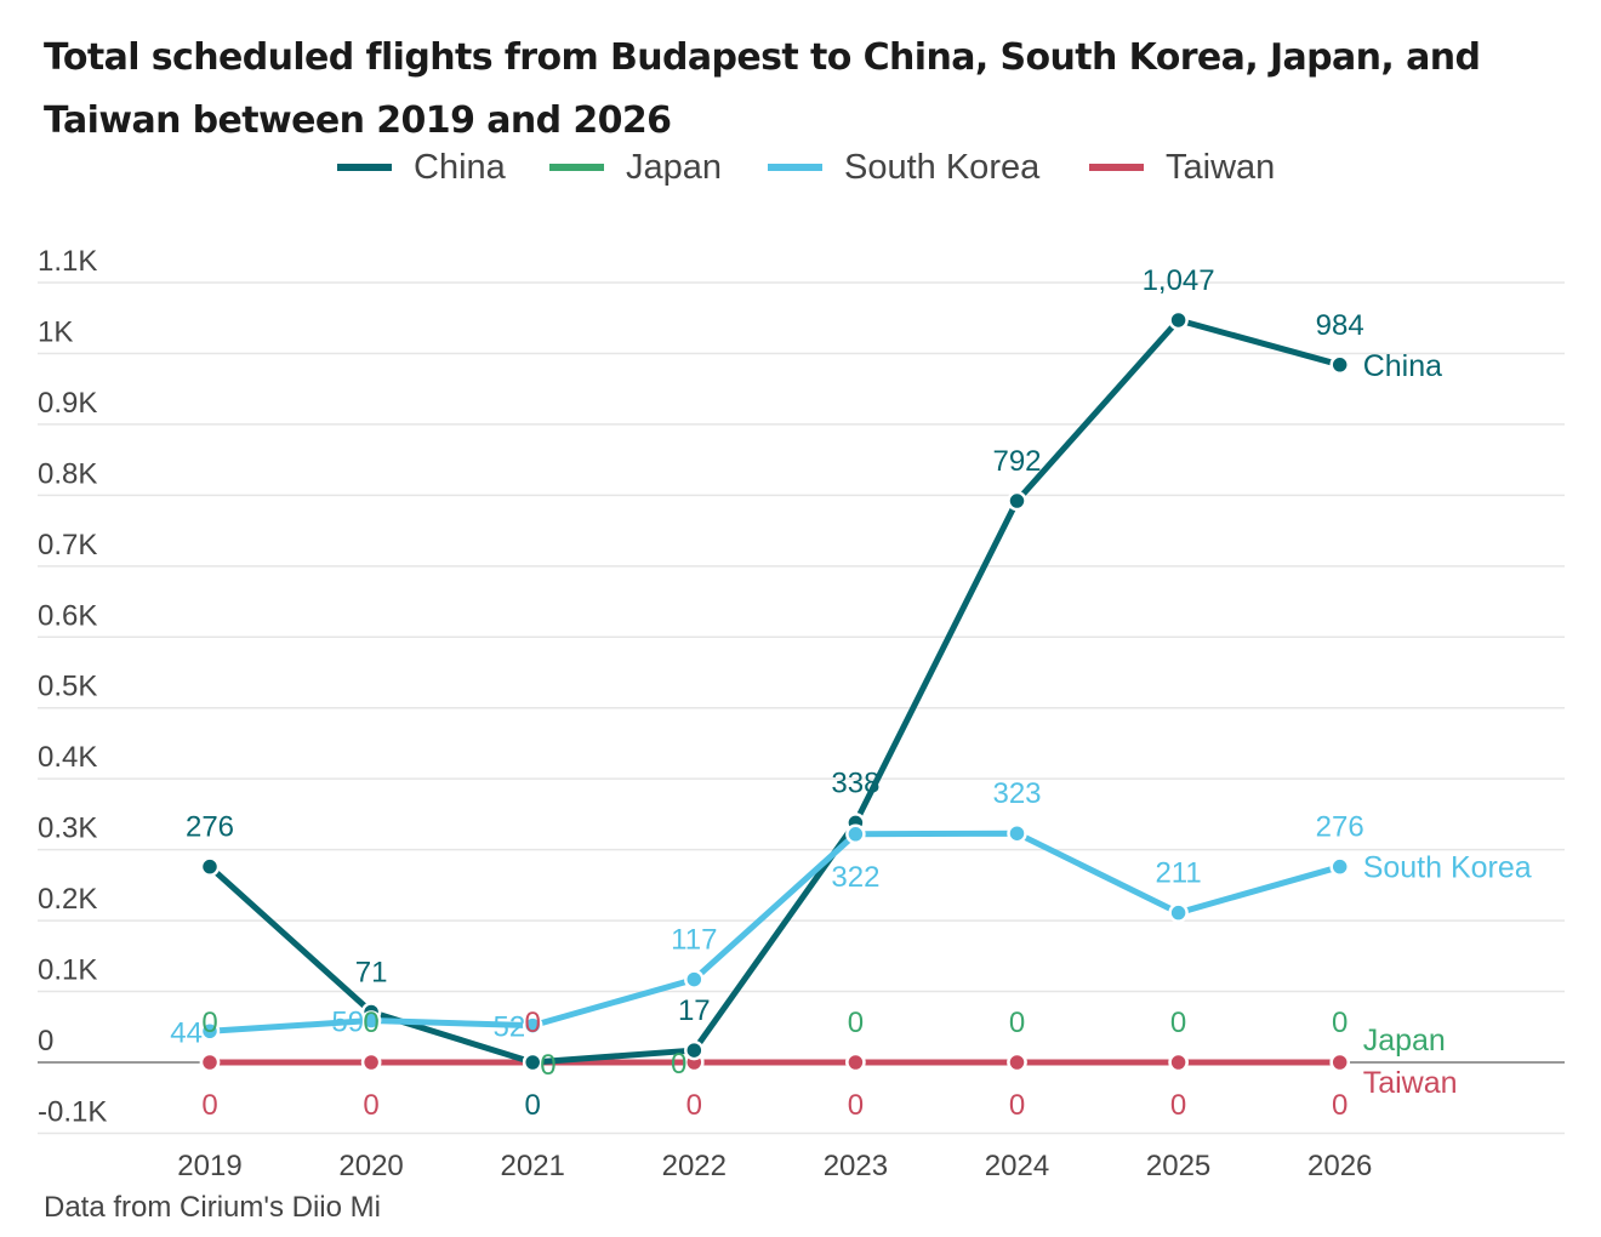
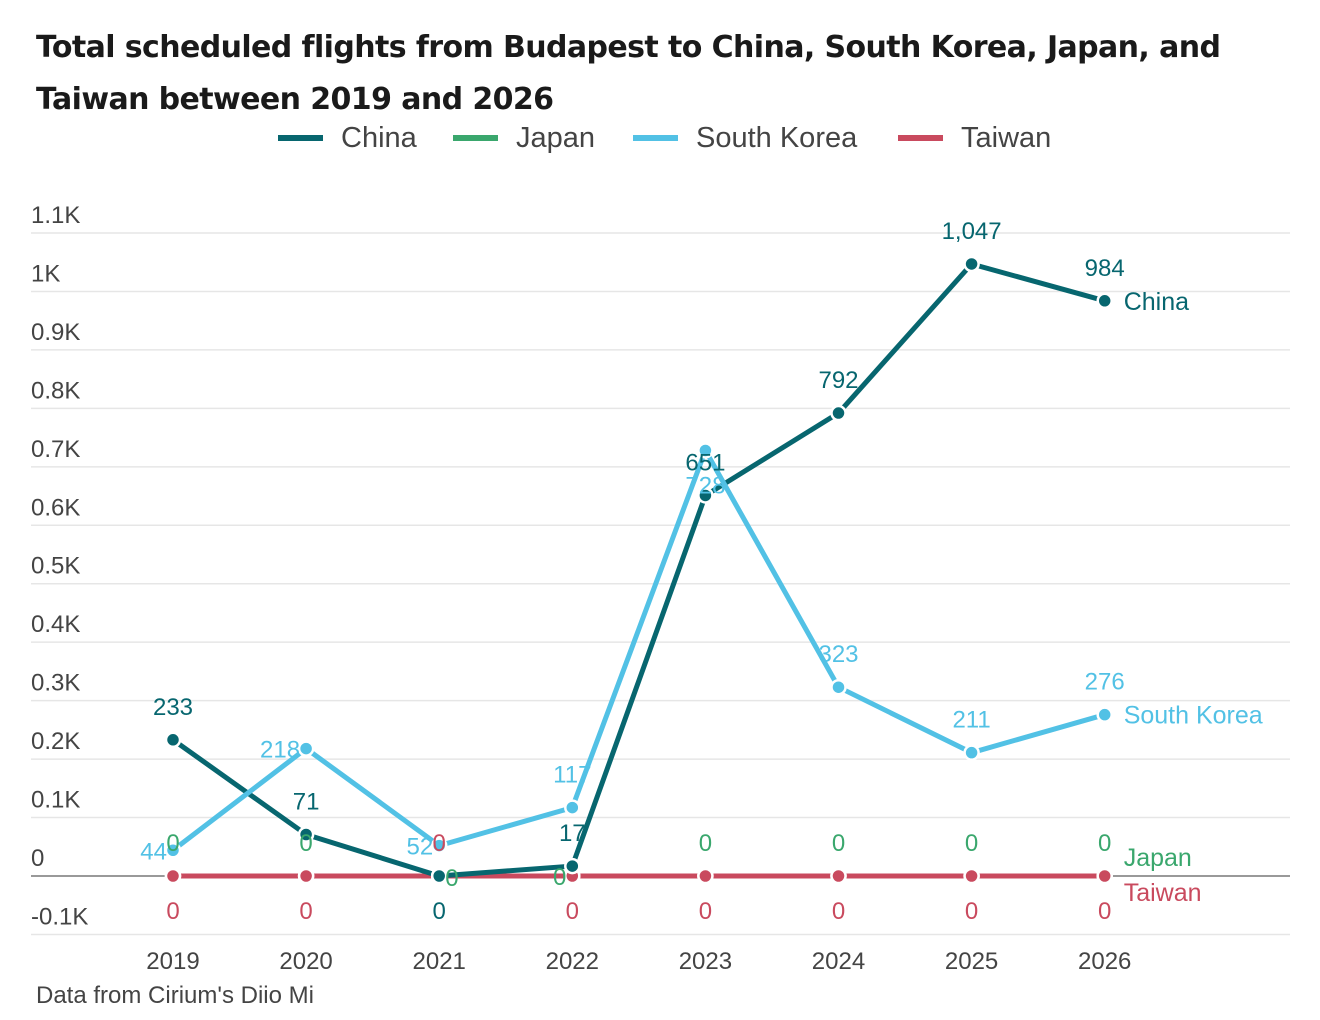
China/2019: 276 -> 233
South Korea/2020: 59 -> 218
China/2023: 338 -> 651
South Korea/2023: 322 -> 728
